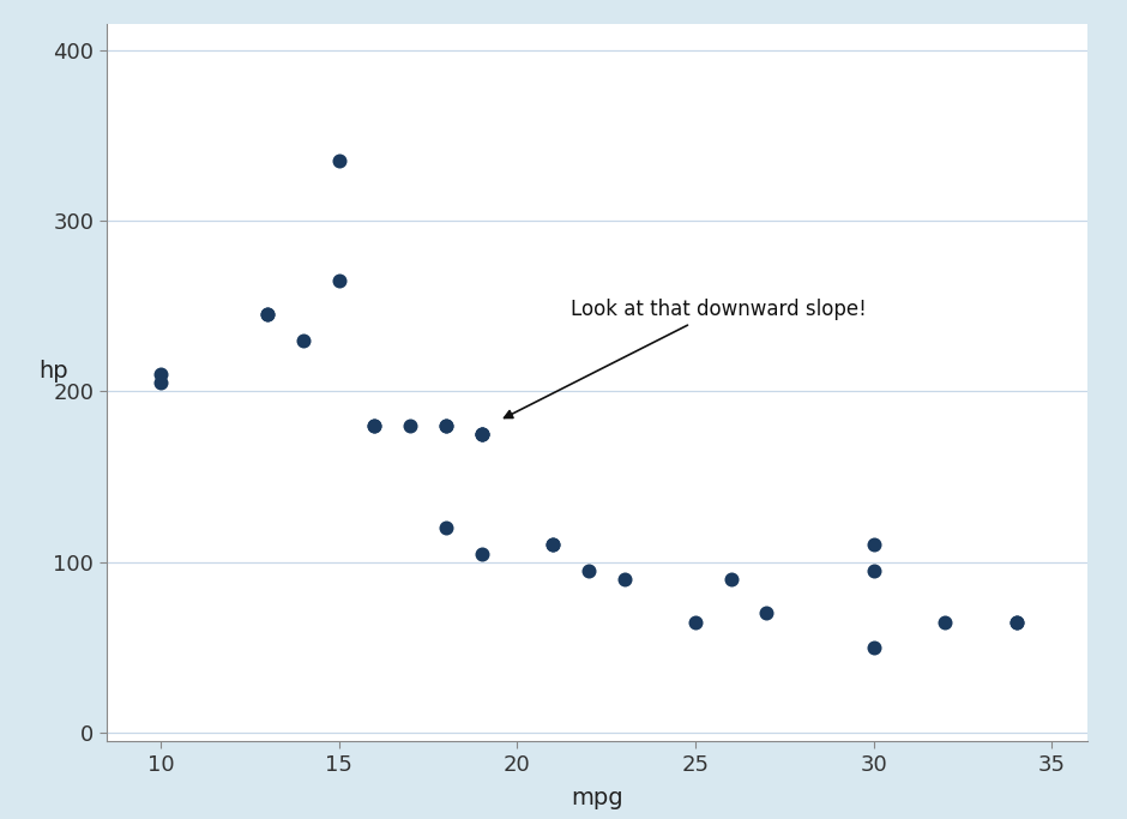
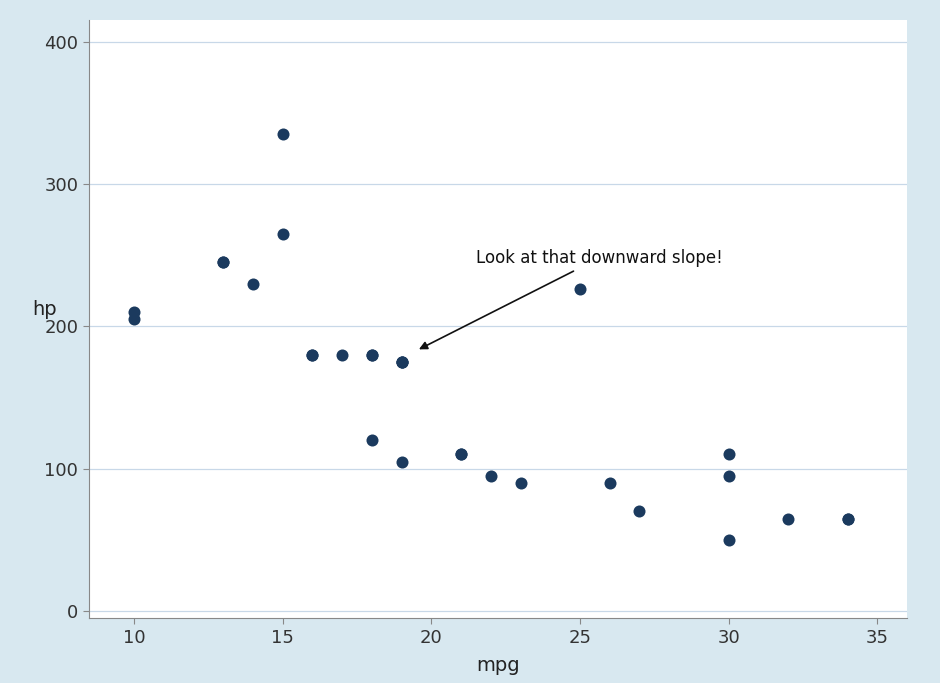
25: 65 -> 226
